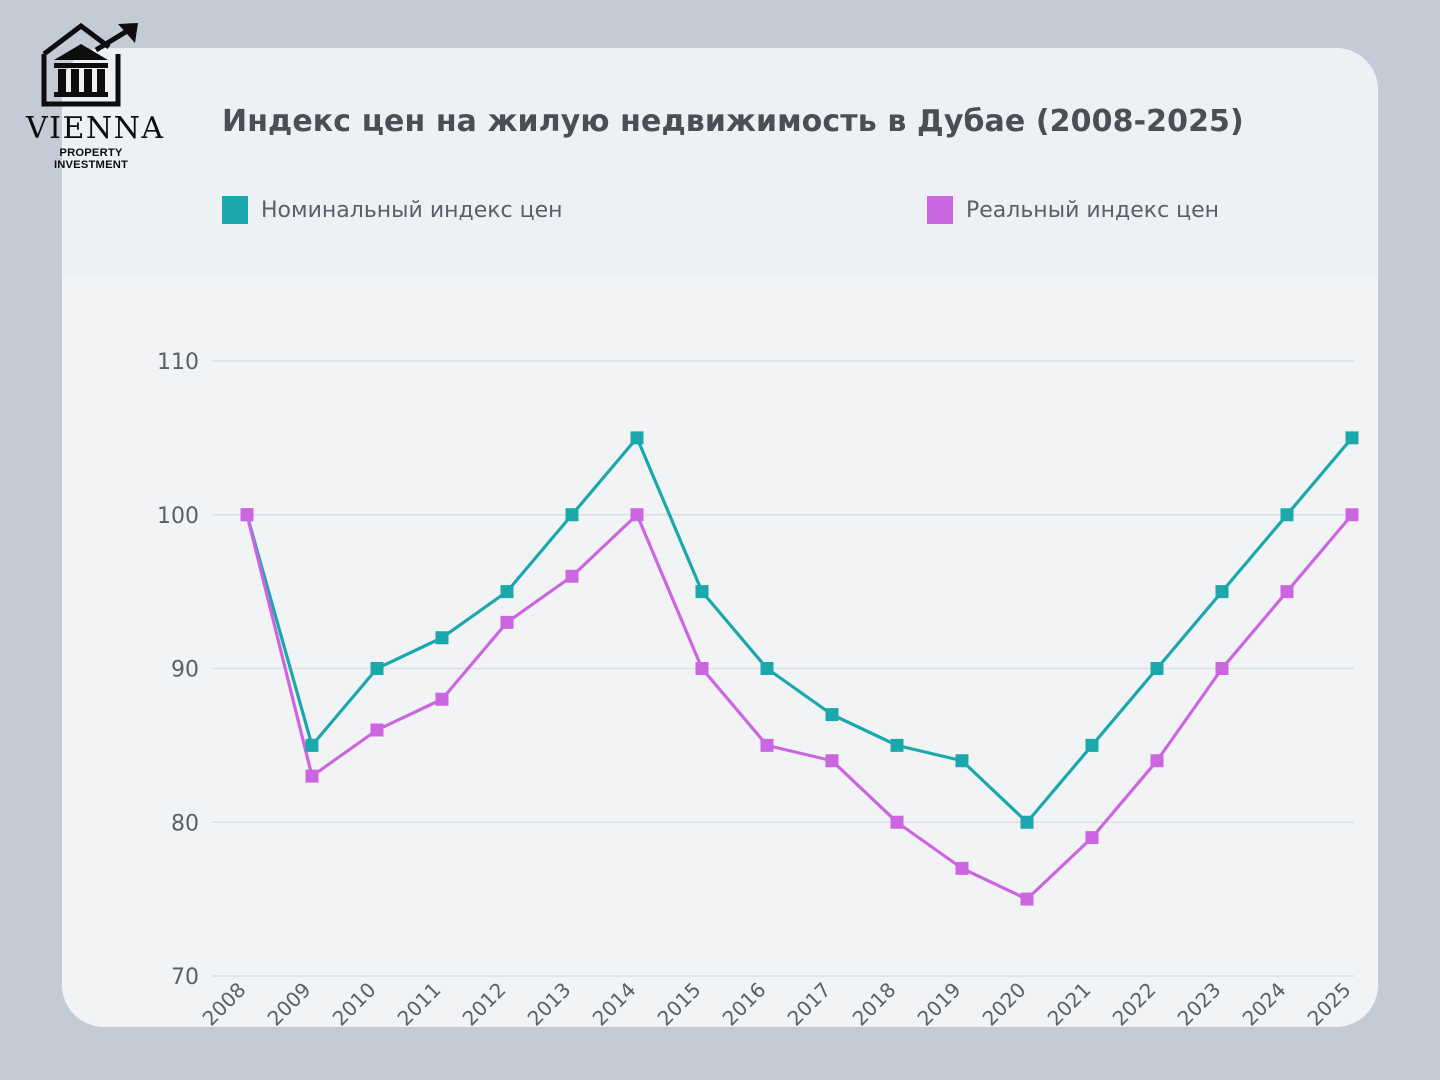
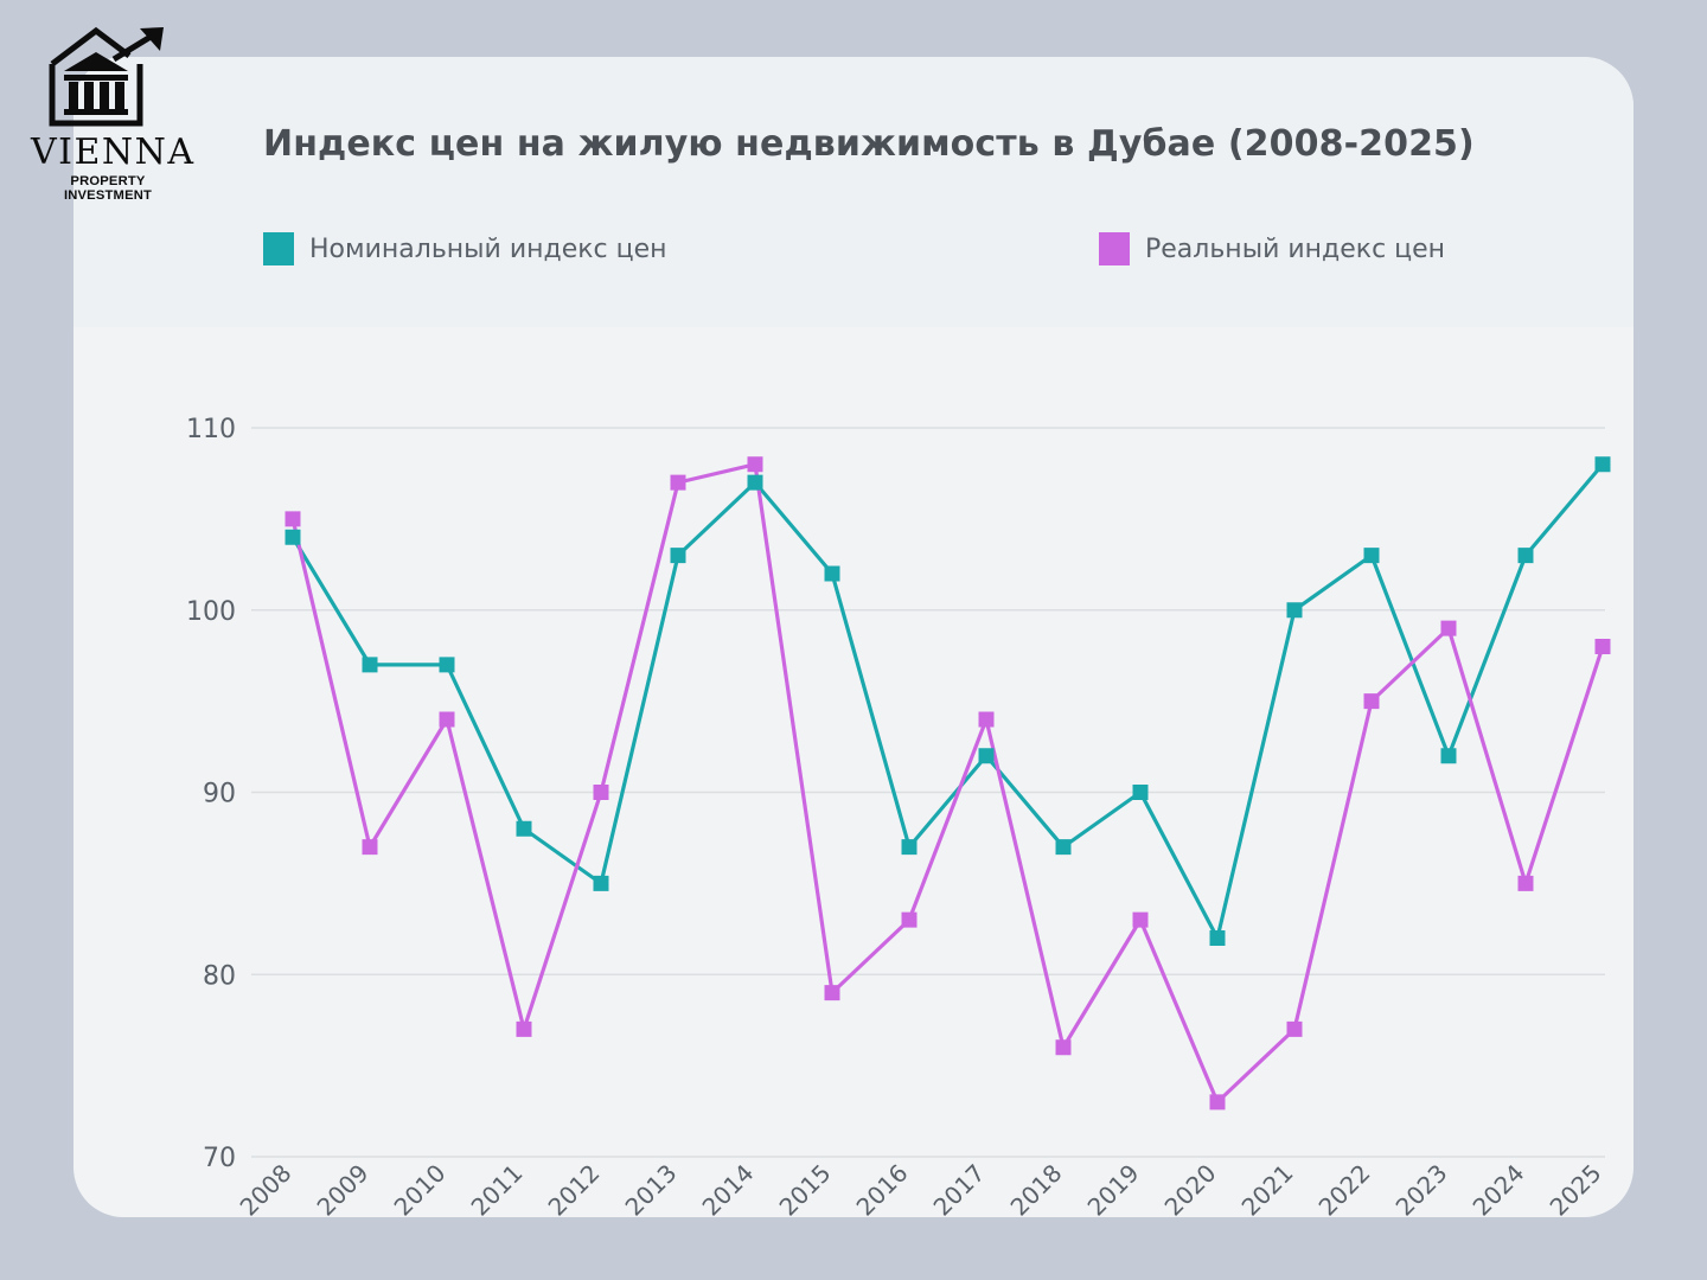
Номинальный индекс цен/2008: 100 -> 104
Реальный индекс цен/2008: 100 -> 105
Номинальный индекс цен/2009: 85 -> 97
Реальный индекс цен/2009: 83 -> 87
Номинальный индекс цен/2010: 90 -> 97
Реальный индекс цен/2010: 86 -> 94
Номинальный индекс цен/2011: 92 -> 88
Реальный индекс цен/2011: 88 -> 77
Номинальный индекс цен/2012: 95 -> 85
Реальный индекс цен/2012: 93 -> 90
Номинальный индекс цен/2013: 100 -> 103
Реальный индекс цен/2013: 96 -> 107
Номинальный индекс цен/2014: 105 -> 107
Реальный индекс цен/2014: 100 -> 108
Номинальный индекс цен/2015: 95 -> 102
Реальный индекс цен/2015: 90 -> 79
Номинальный индекс цен/2016: 90 -> 87
Реальный индекс цен/2016: 85 -> 83
Номинальный индекс цен/2017: 87 -> 92
Реальный индекс цен/2017: 84 -> 94
Номинальный индекс цен/2018: 85 -> 87
Реальный индекс цен/2018: 80 -> 76
Номинальный индекс цен/2019: 84 -> 90
Реальный индекс цен/2019: 77 -> 83
Номинальный индекс цен/2020: 80 -> 82
Реальный индекс цен/2020: 75 -> 73
Номинальный индекс цен/2021: 85 -> 100
Реальный индекс цен/2021: 79 -> 77
Номинальный индекс цен/2022: 90 -> 103
Реальный индекс цен/2022: 84 -> 95
Номинальный индекс цен/2023: 95 -> 92
Реальный индекс цен/2023: 90 -> 99
Номинальный индекс цен/2024: 100 -> 103
Реальный индекс цен/2024: 95 -> 85
Номинальный индекс цен/2025: 105 -> 108
Реальный индекс цен/2025: 100 -> 98
